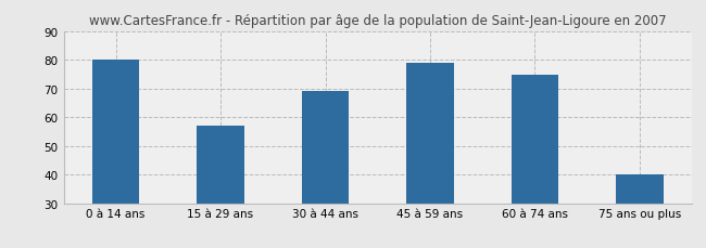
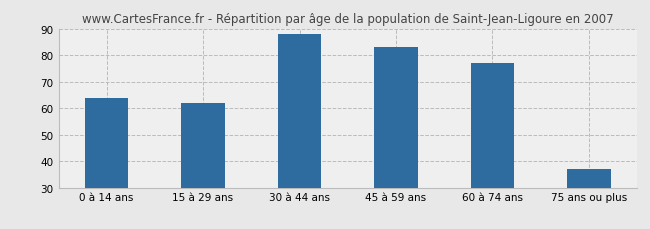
0 à 14 ans: 80 -> 64
15 à 29 ans: 57 -> 62
30 à 44 ans: 69 -> 88
45 à 59 ans: 79 -> 83
60 à 74 ans: 75 -> 77
75 ans ou plus: 40 -> 37
